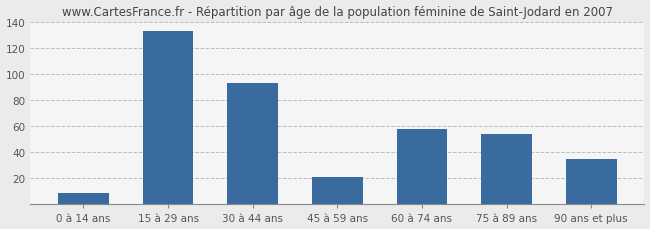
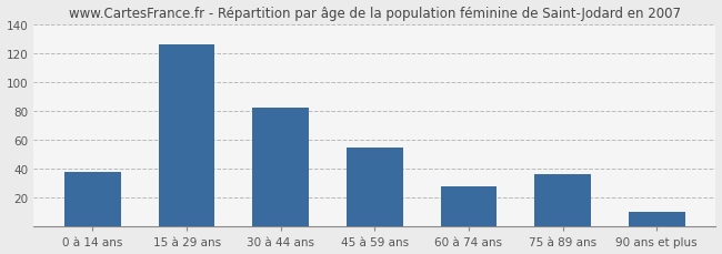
0 à 14 ans: 9 -> 38
15 à 29 ans: 133 -> 126
30 à 44 ans: 93 -> 82
45 à 59 ans: 21 -> 55
60 à 74 ans: 58 -> 28
75 à 89 ans: 54 -> 36
90 ans et plus: 35 -> 10
